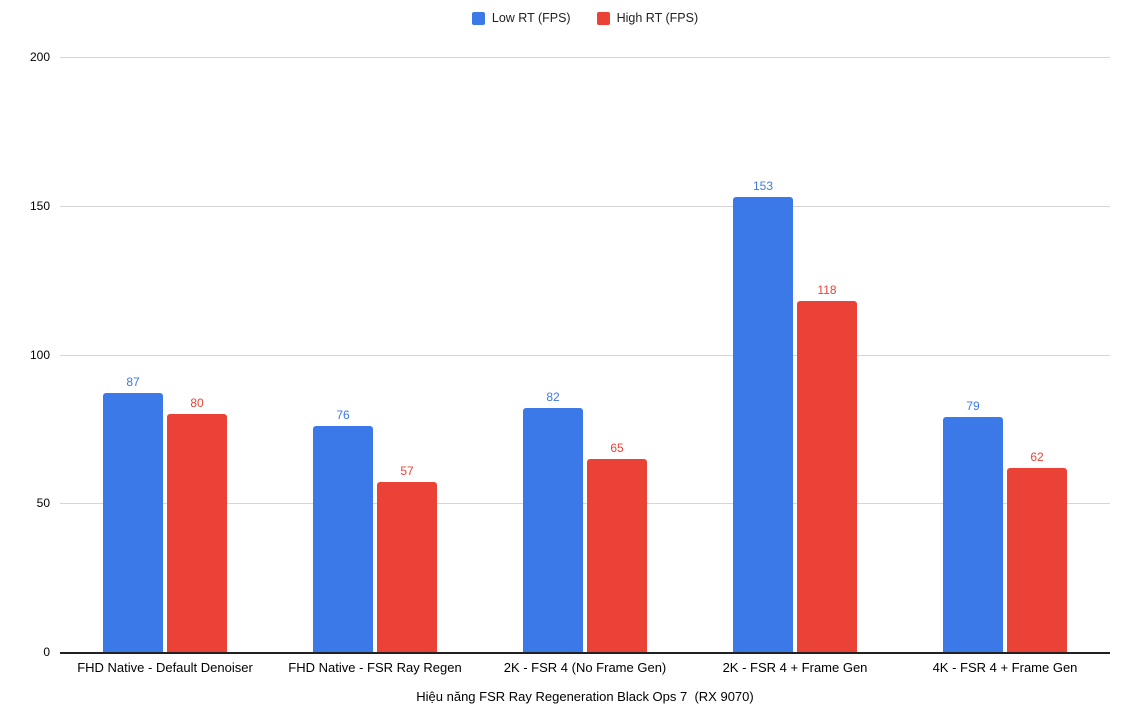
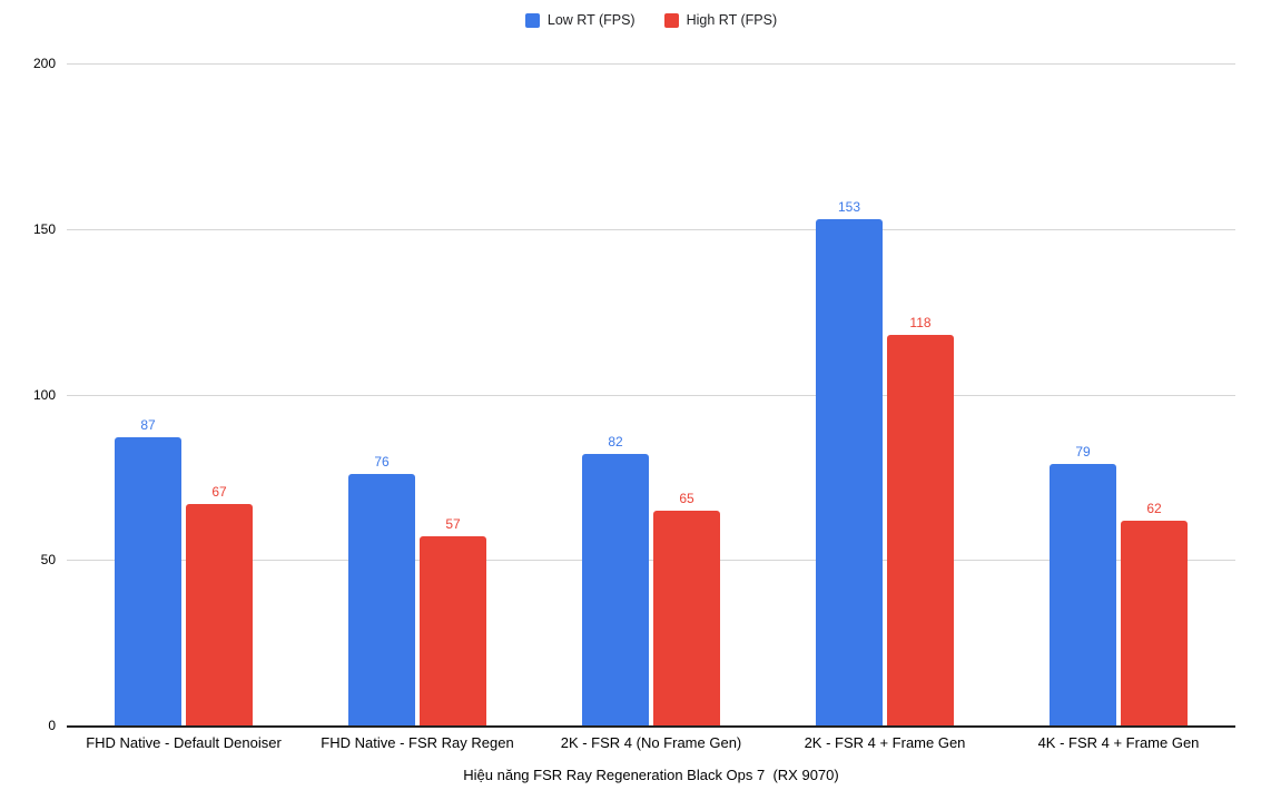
High RT (FPS)/FHD Native - Default Denoiser: 80 -> 67
